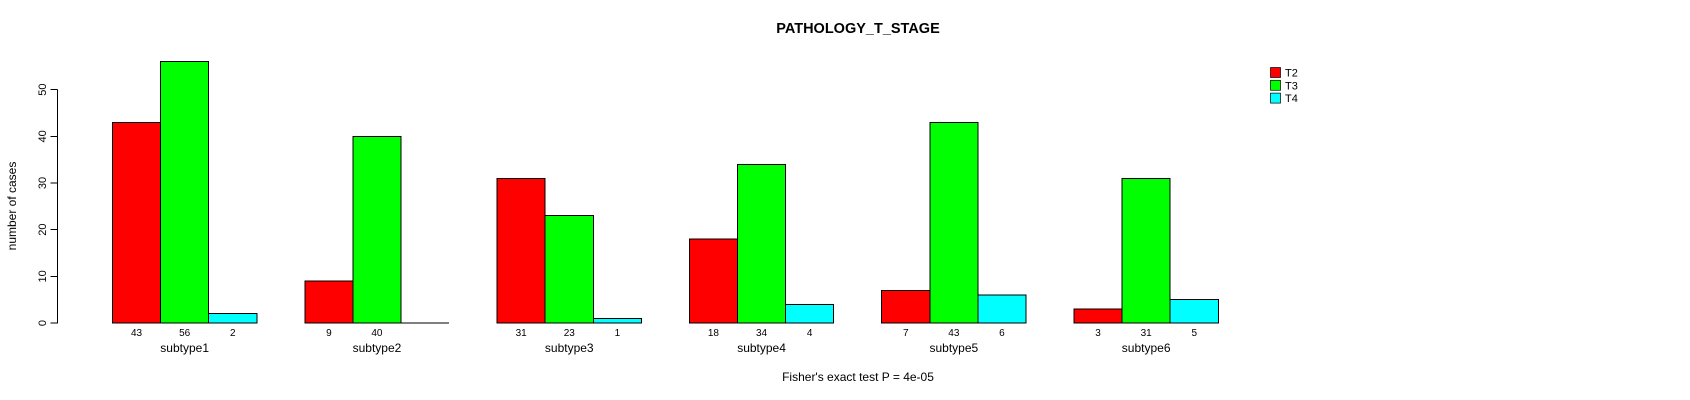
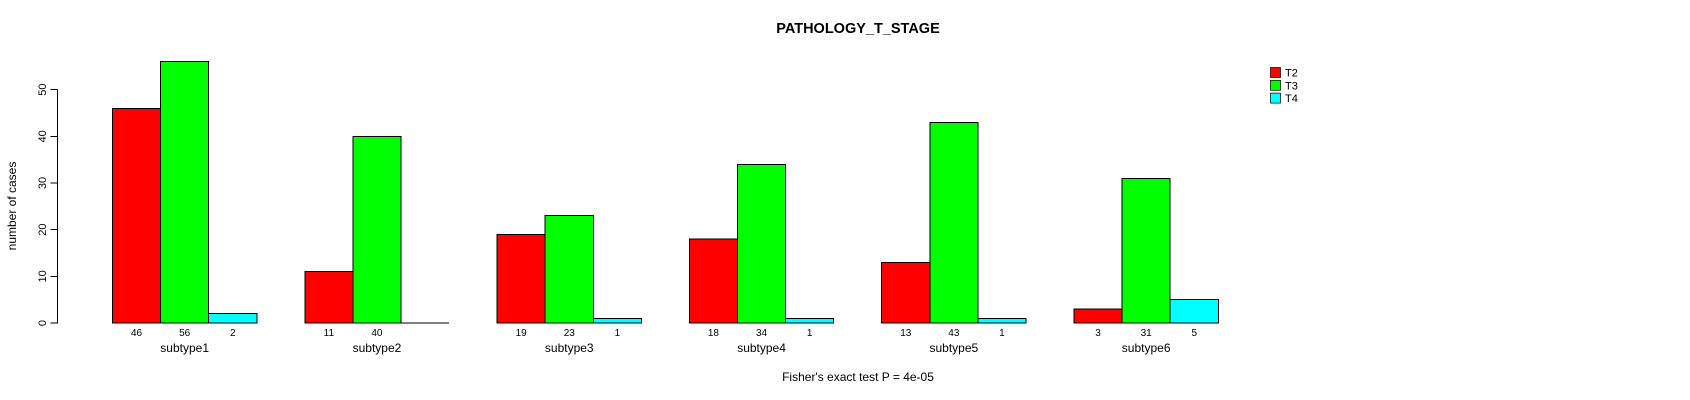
T2/subtype1: 43 -> 46
T2/subtype2: 9 -> 11
T2/subtype3: 31 -> 19
T4/subtype4: 4 -> 1
T2/subtype5: 7 -> 13
T4/subtype5: 6 -> 1
